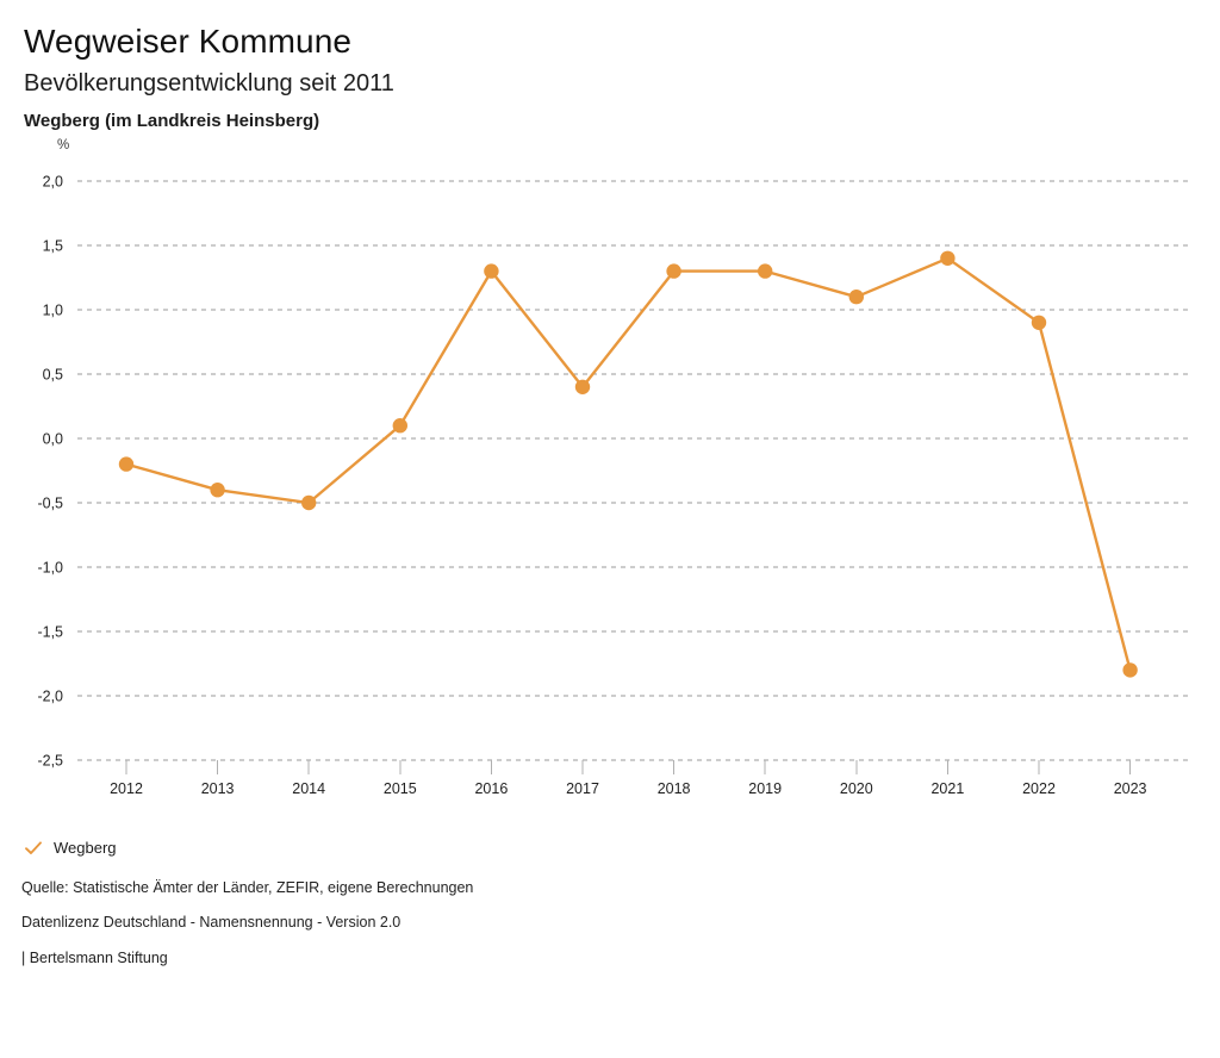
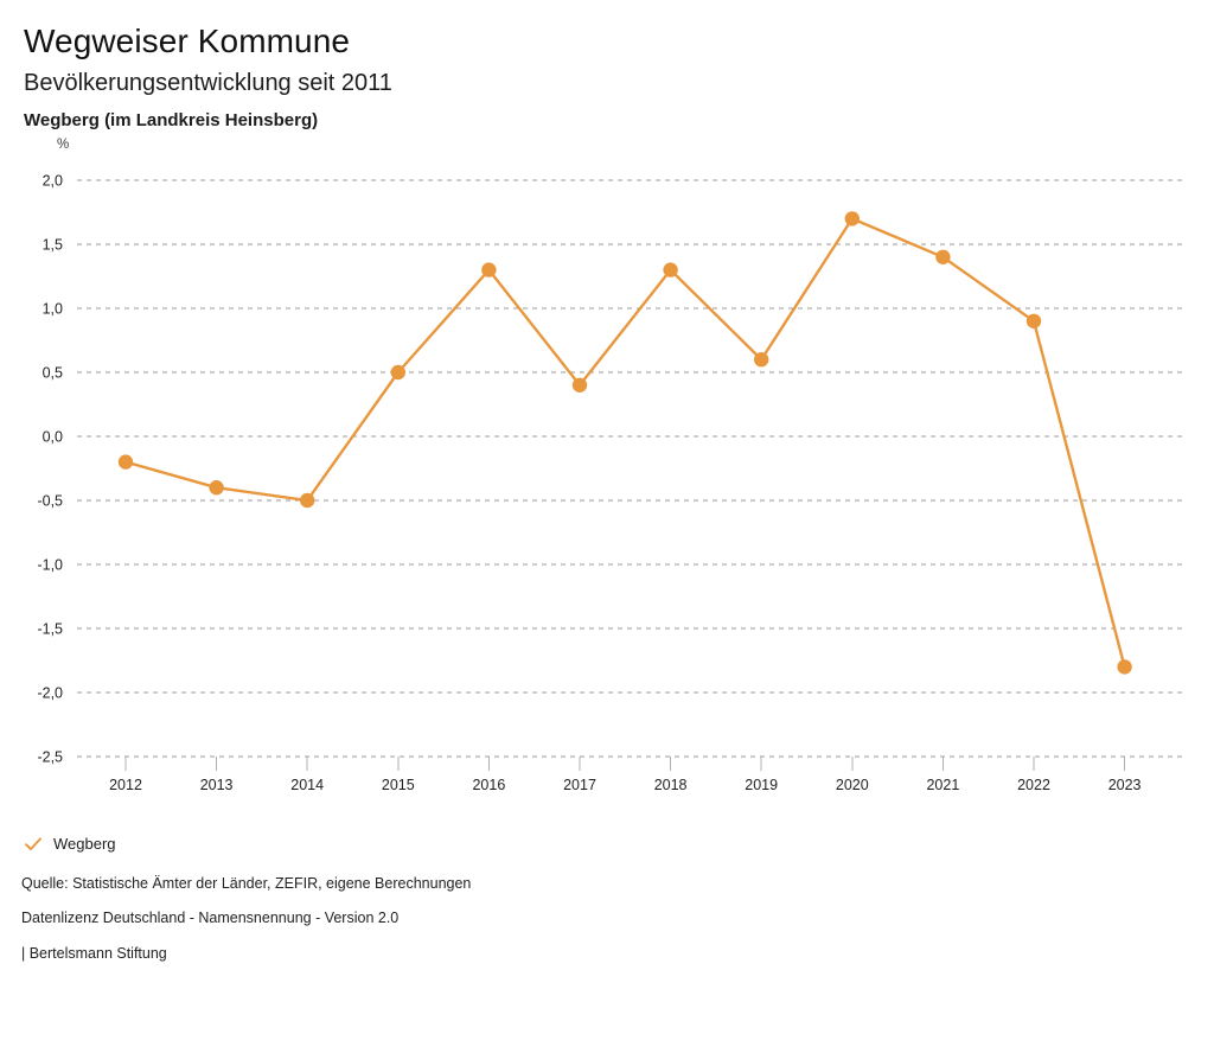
2015: 0,1 -> 0,5
2019: 1,3 -> 0,6
2020: 1,1 -> 1,7
